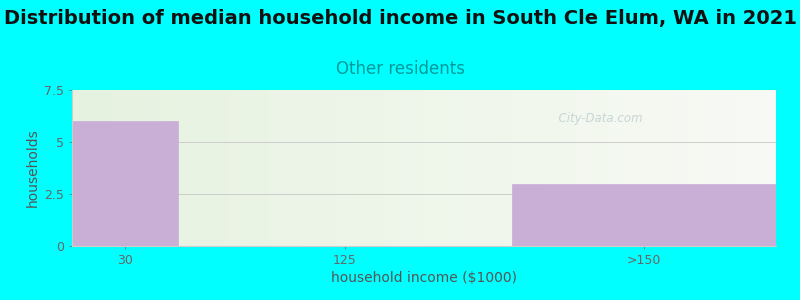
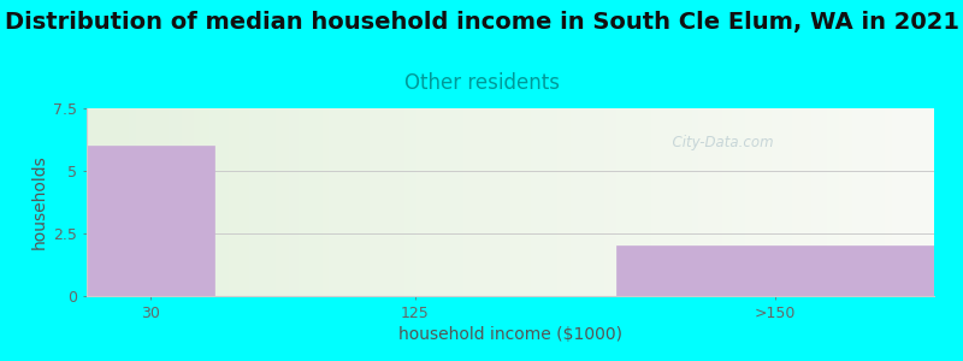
>150: 3 -> 2
